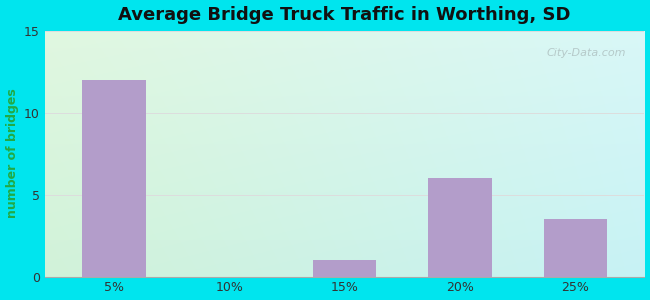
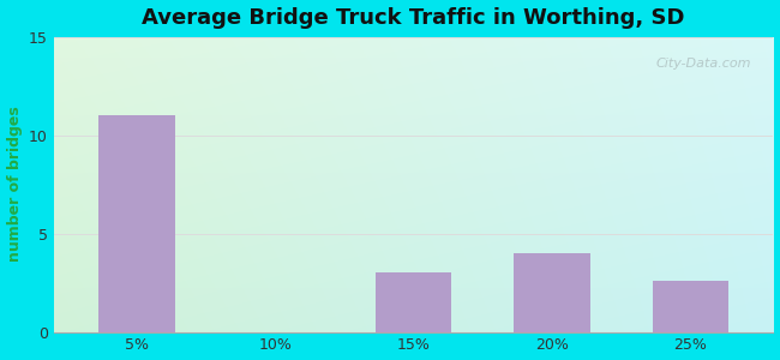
5%: 12.0 -> 11.0
15%: 1.0 -> 3.0
20%: 6.0 -> 4.0
25%: 3.5 -> 2.6
